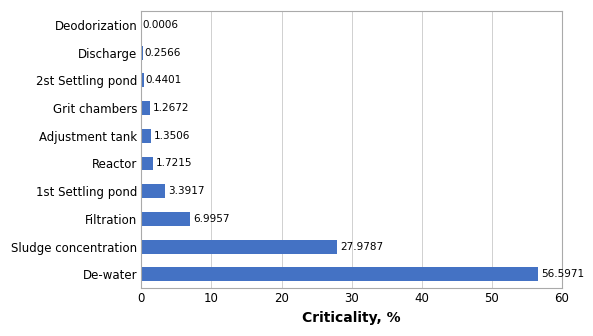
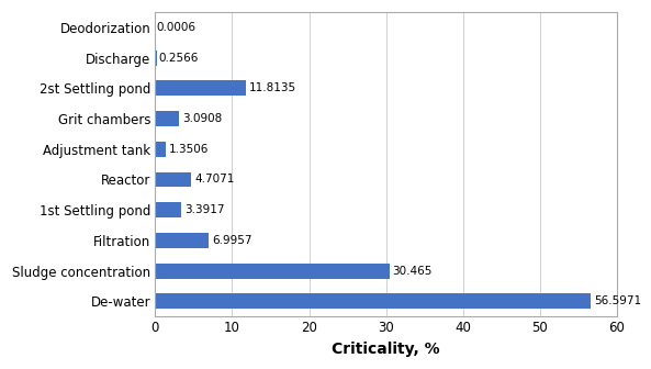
2st Settling pond: 0.4401 -> 11.8135
Grit chambers: 1.2672 -> 3.0908
Reactor: 1.7215 -> 4.7071
Sludge concentration: 27.9787 -> 30.465
